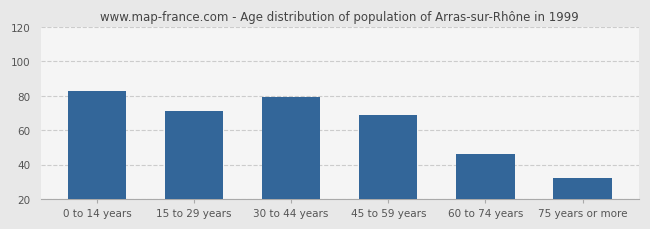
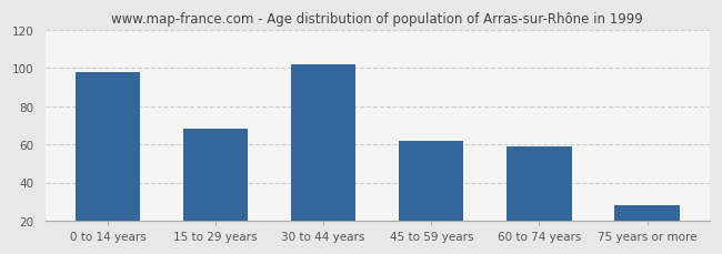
0 to 14 years: 83 -> 98
15 to 29 years: 71 -> 68
30 to 44 years: 79 -> 102
45 to 59 years: 69 -> 62
60 to 74 years: 46 -> 59
75 years or more: 32 -> 28
